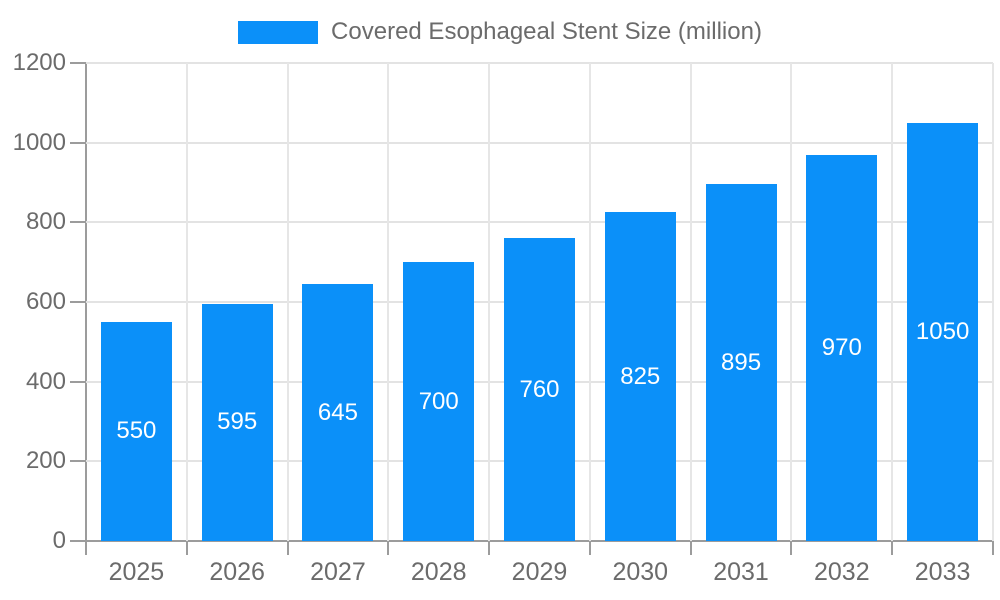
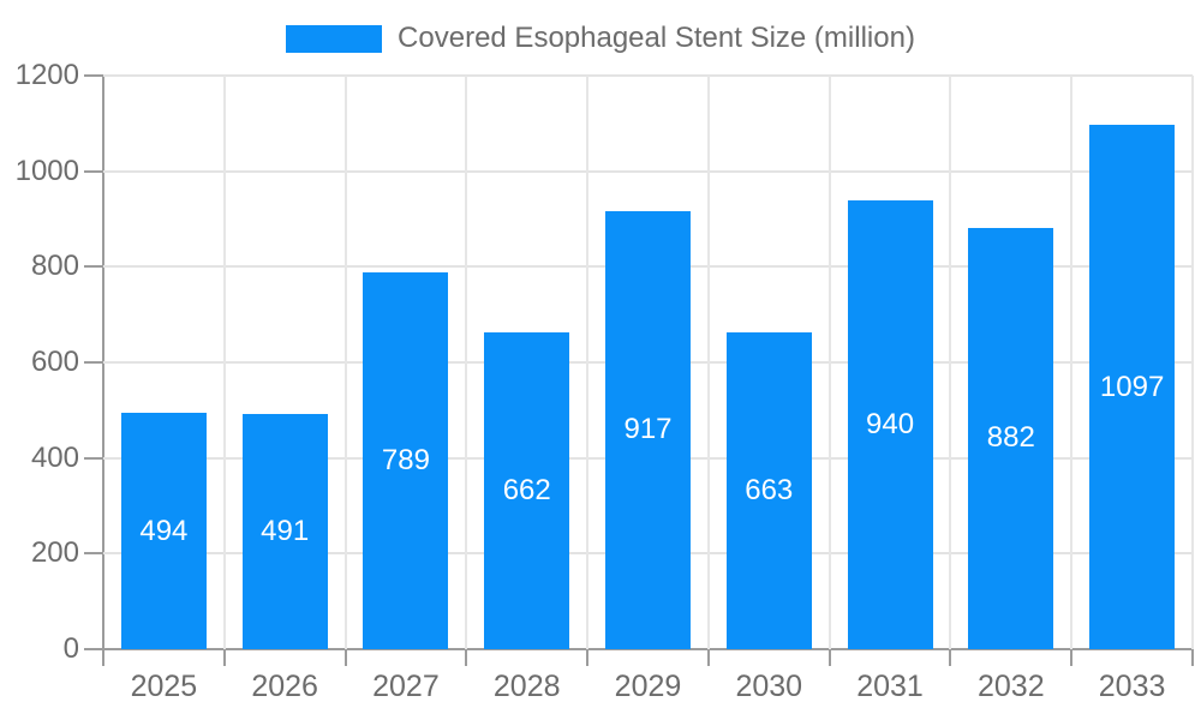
2025: 550 -> 494
2026: 595 -> 491
2027: 645 -> 789
2028: 700 -> 662
2029: 760 -> 917
2030: 825 -> 663
2031: 895 -> 940
2032: 970 -> 882
2033: 1050 -> 1097
